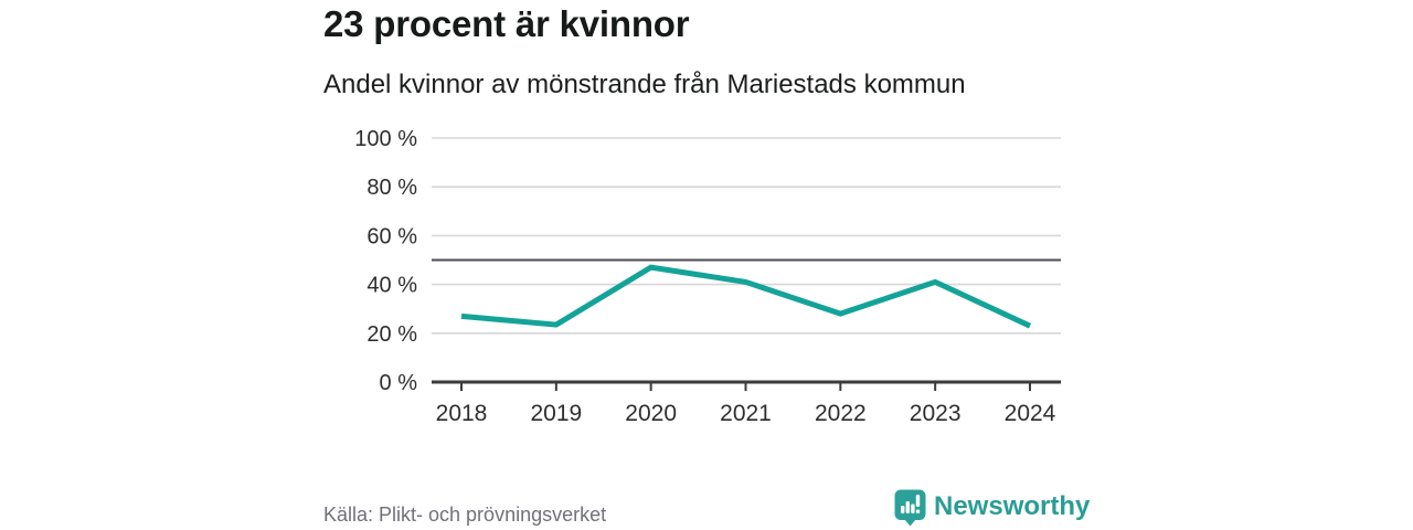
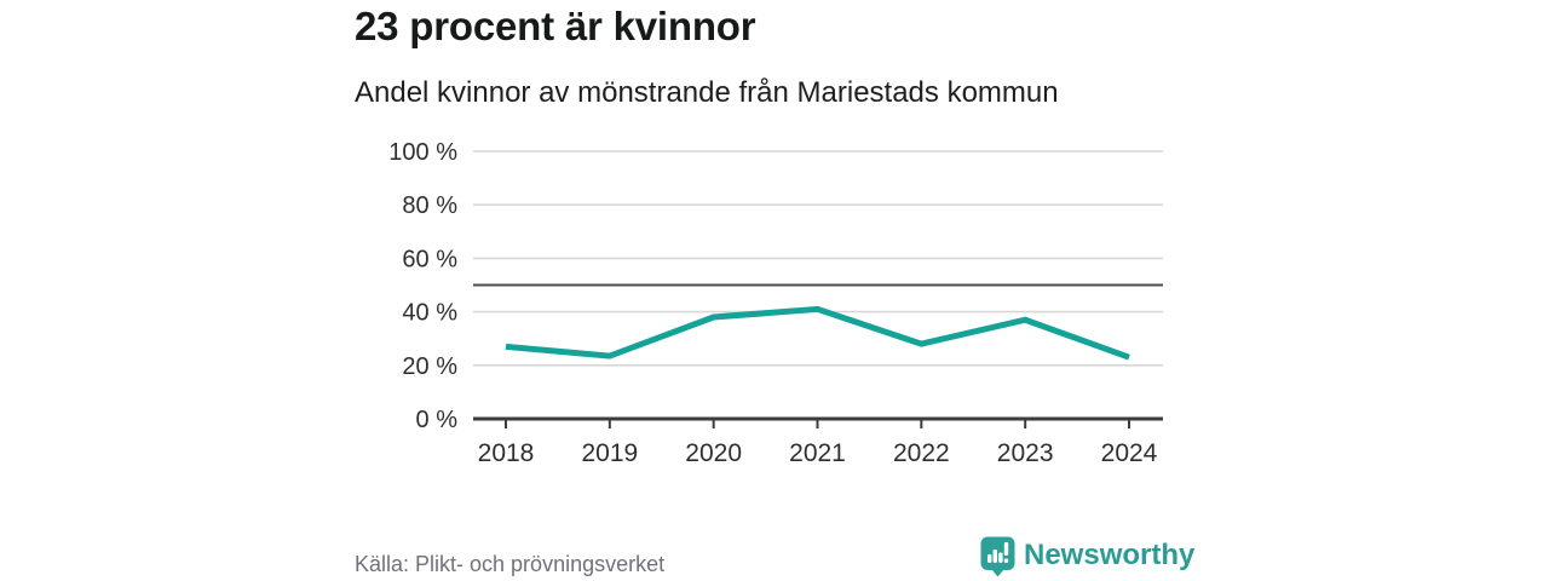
2020: 47% -> 38%
2023: 41% -> 37%
